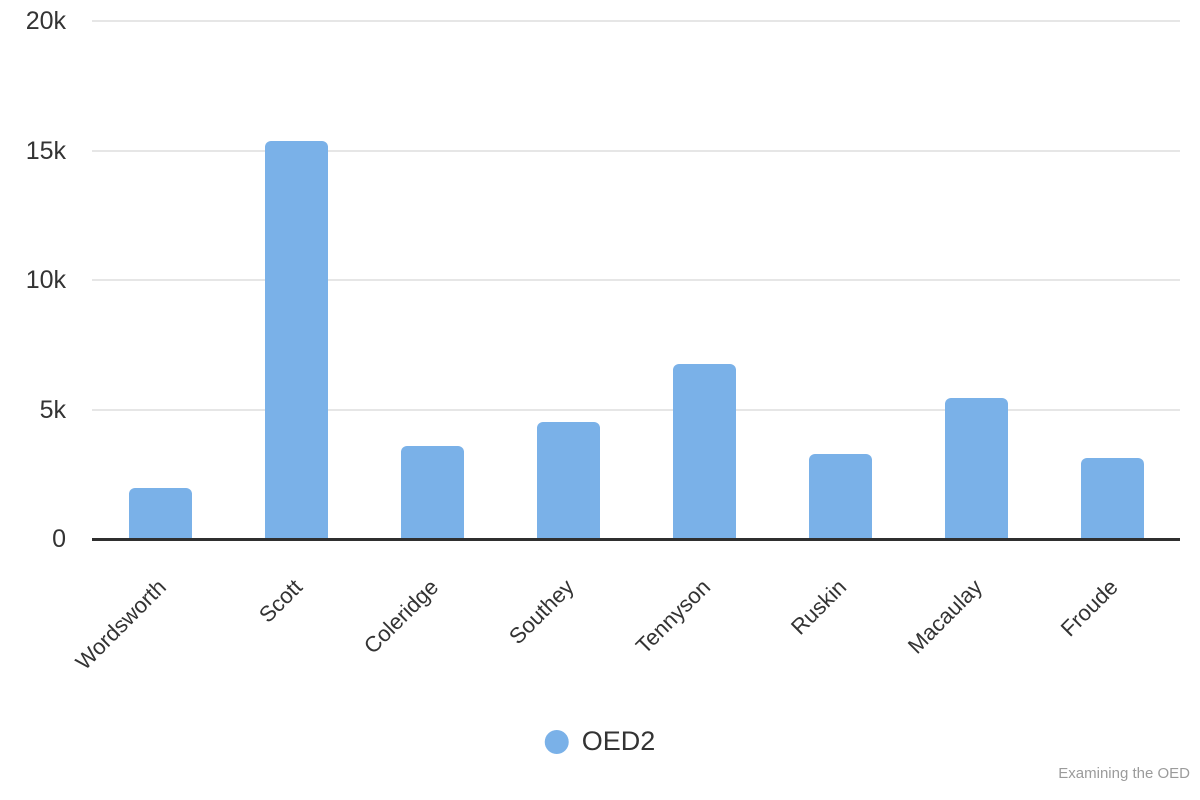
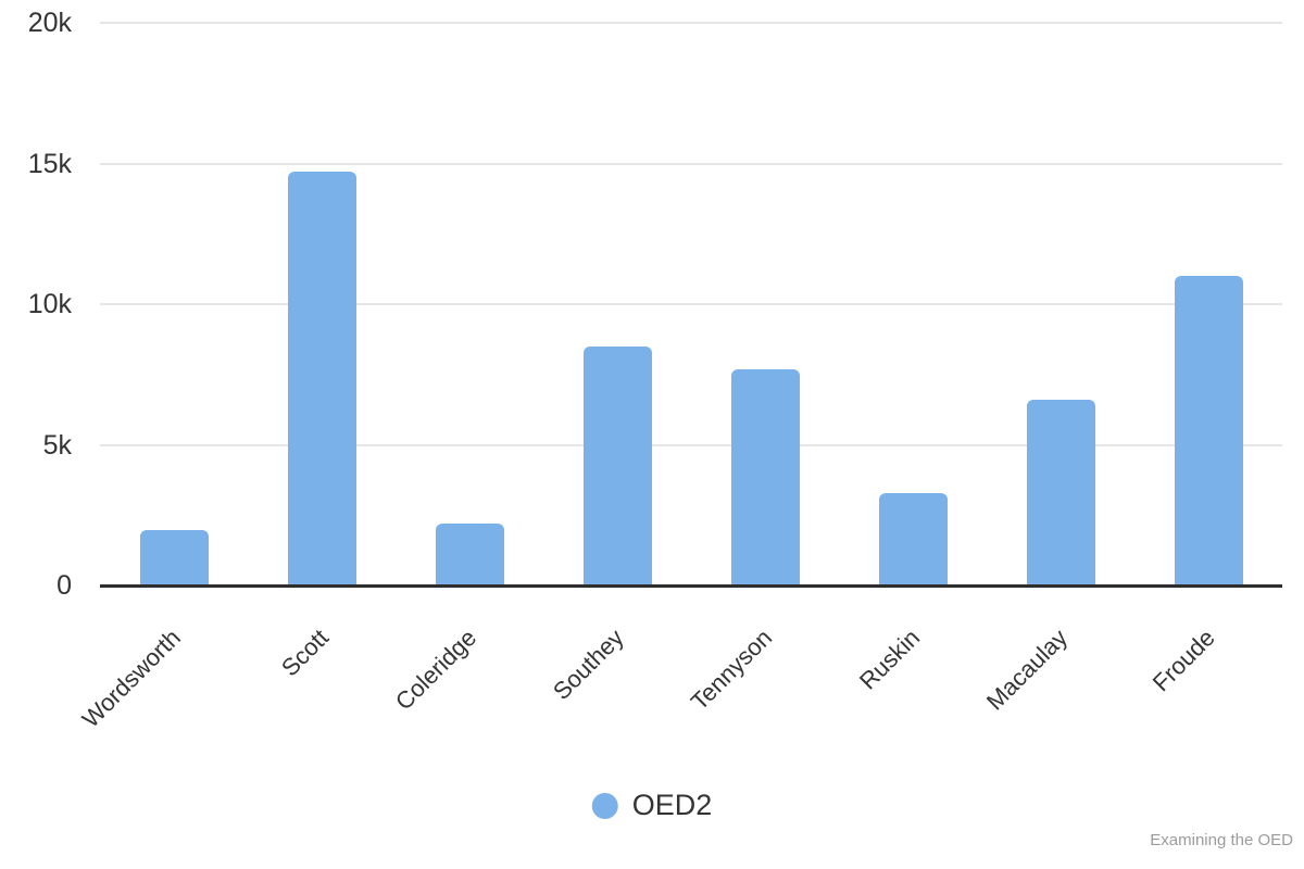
Scott: 15.4k -> 14.7k
Coleridge: 3.6k -> 2.2k
Southey: 4.5k -> 8.5k
Tennyson: 6.8k -> 7.7k
Macaulay: 5.4k -> 6.6k
Froude: 3.1k -> 11.0k
